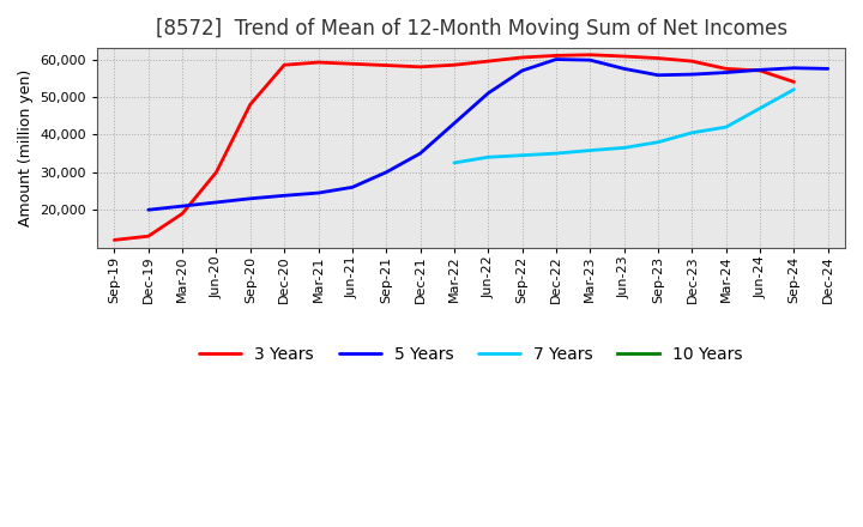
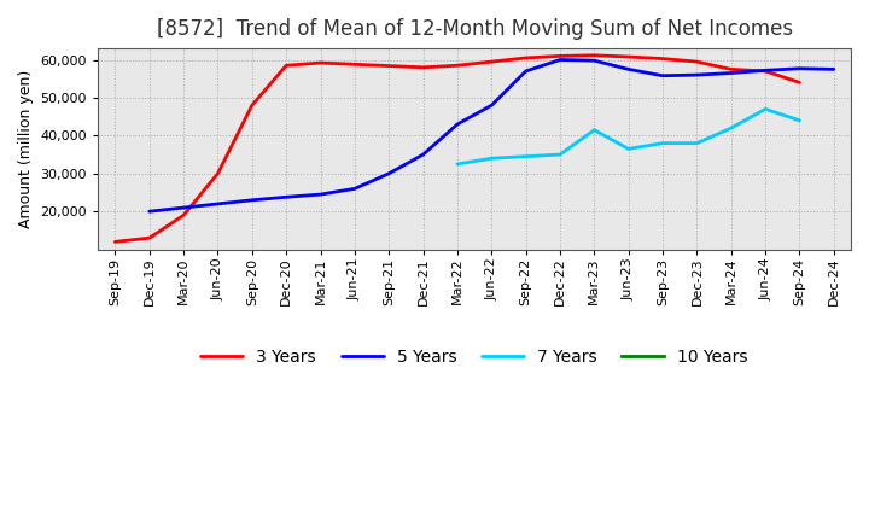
5 Years/Jun-22: 51,000 -> 48,000
7 Years/Mar-23: 35,800 -> 41,500
7 Years/Dec-23: 40,500 -> 38,000
7 Years/Sep-24: 52,000 -> 44,000
